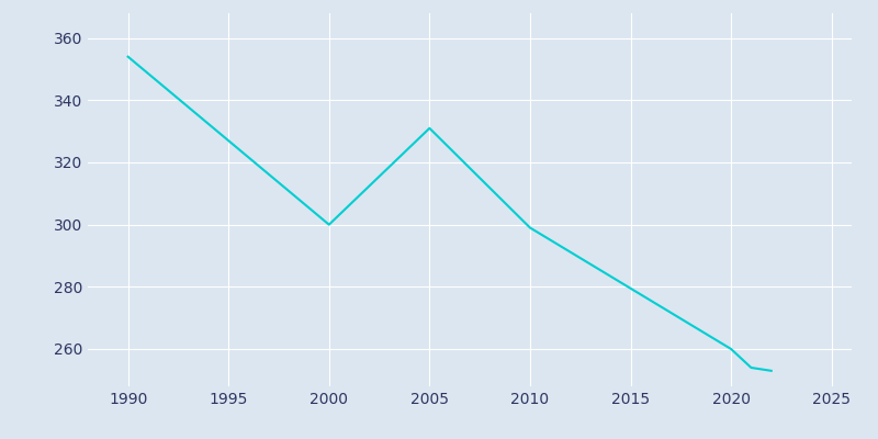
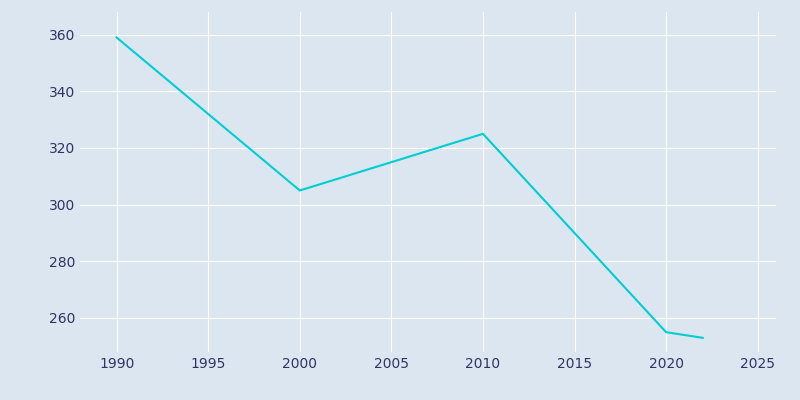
1990: 354 -> 359
2000: 300 -> 305
2005: 331 -> 315
2010: 299 -> 325
2020: 260 -> 255
